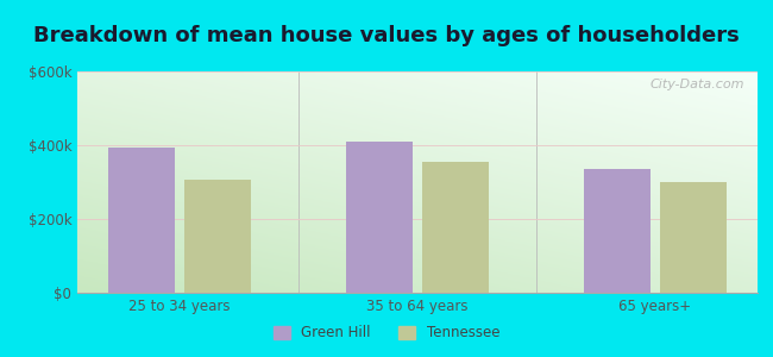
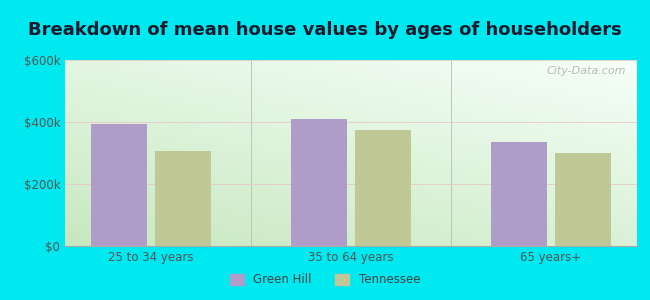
Tennessee/35 to 64 years: $355k -> $375k
